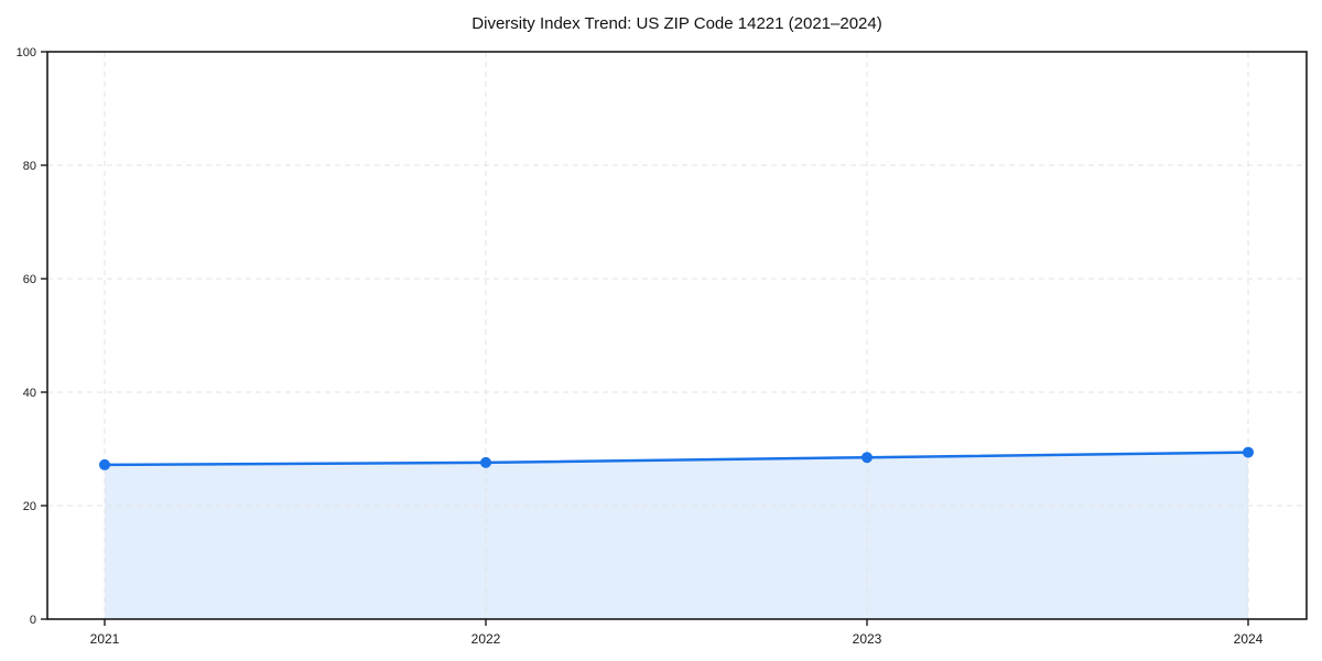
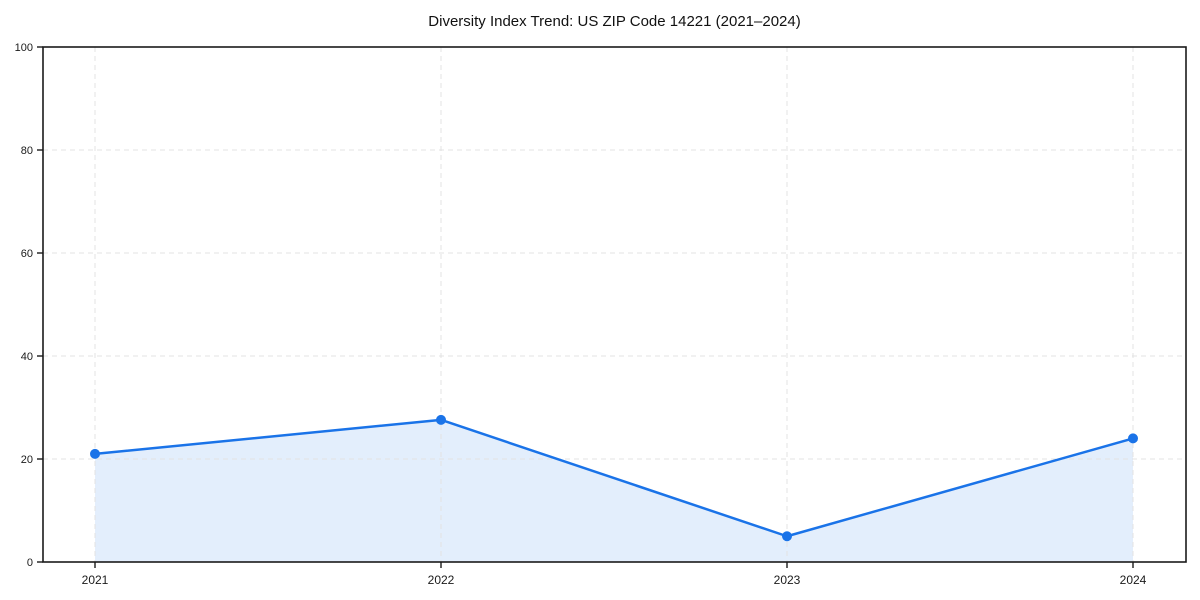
2021: 27 -> 21
2023: 28 -> 5
2024: 29 -> 24
